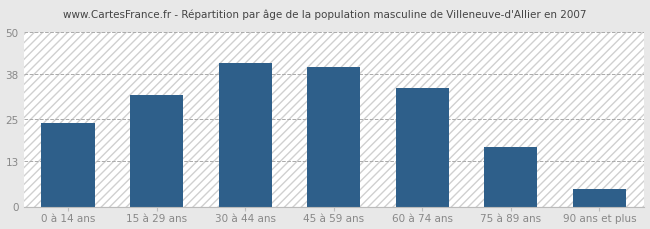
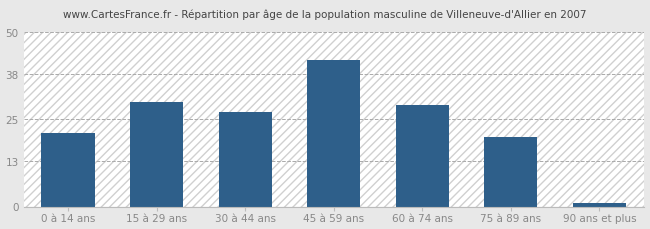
0 à 14 ans: 24 -> 21
15 à 29 ans: 32 -> 30
30 à 44 ans: 41 -> 27
45 à 59 ans: 40 -> 42
60 à 74 ans: 34 -> 29
75 à 89 ans: 17 -> 20
90 ans et plus: 5 -> 1
